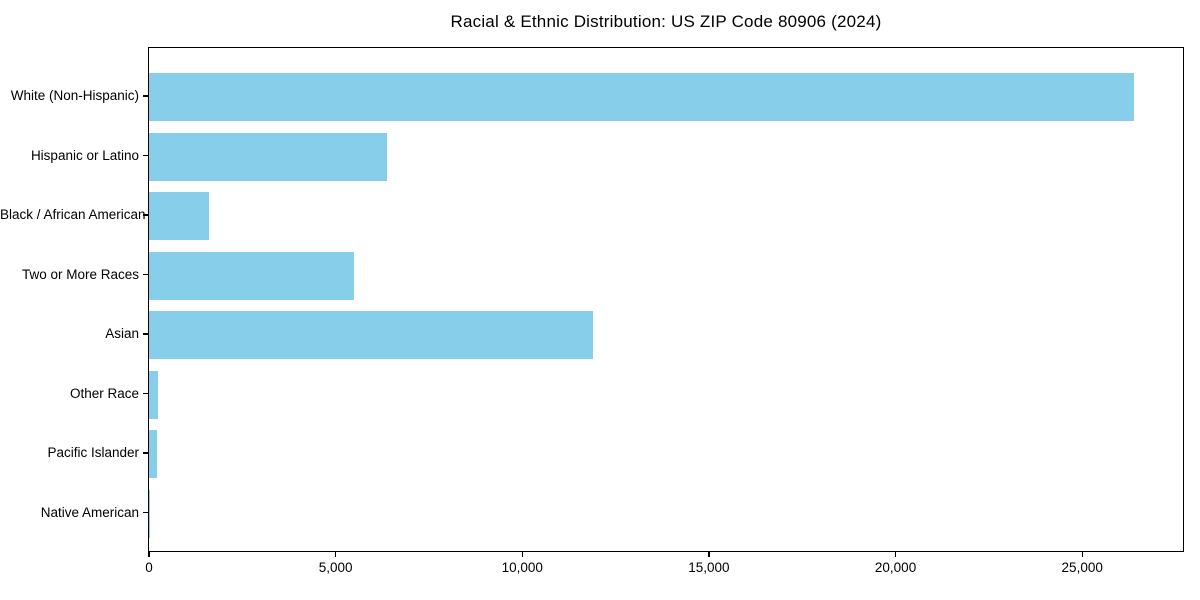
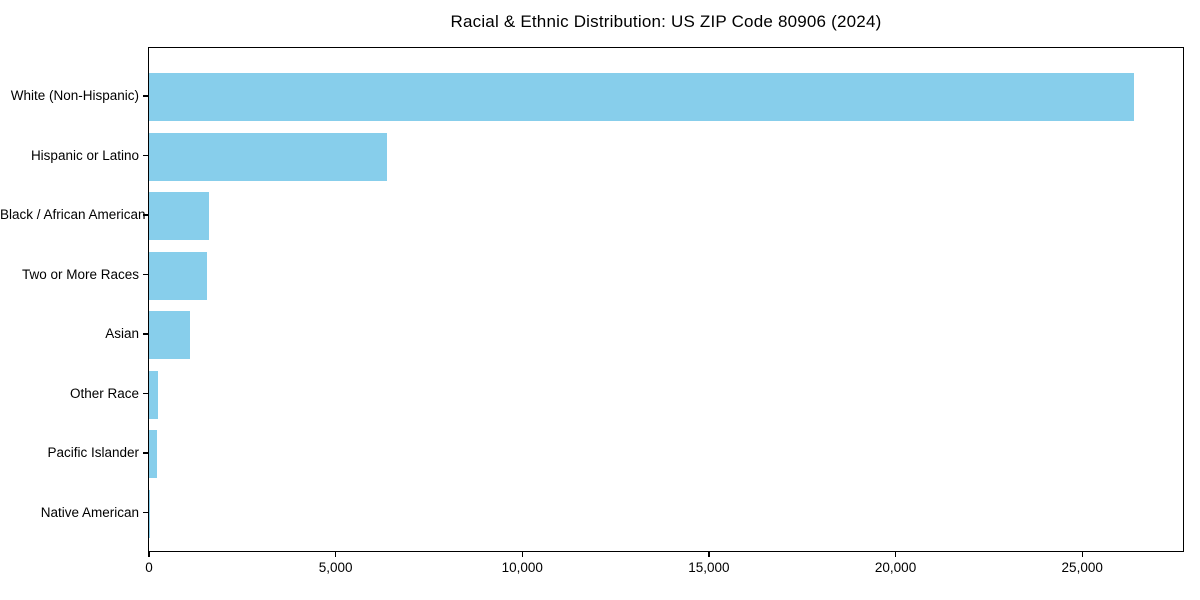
Two or More Races: 5500 -> 1600
Asian: 11900 -> 1100
